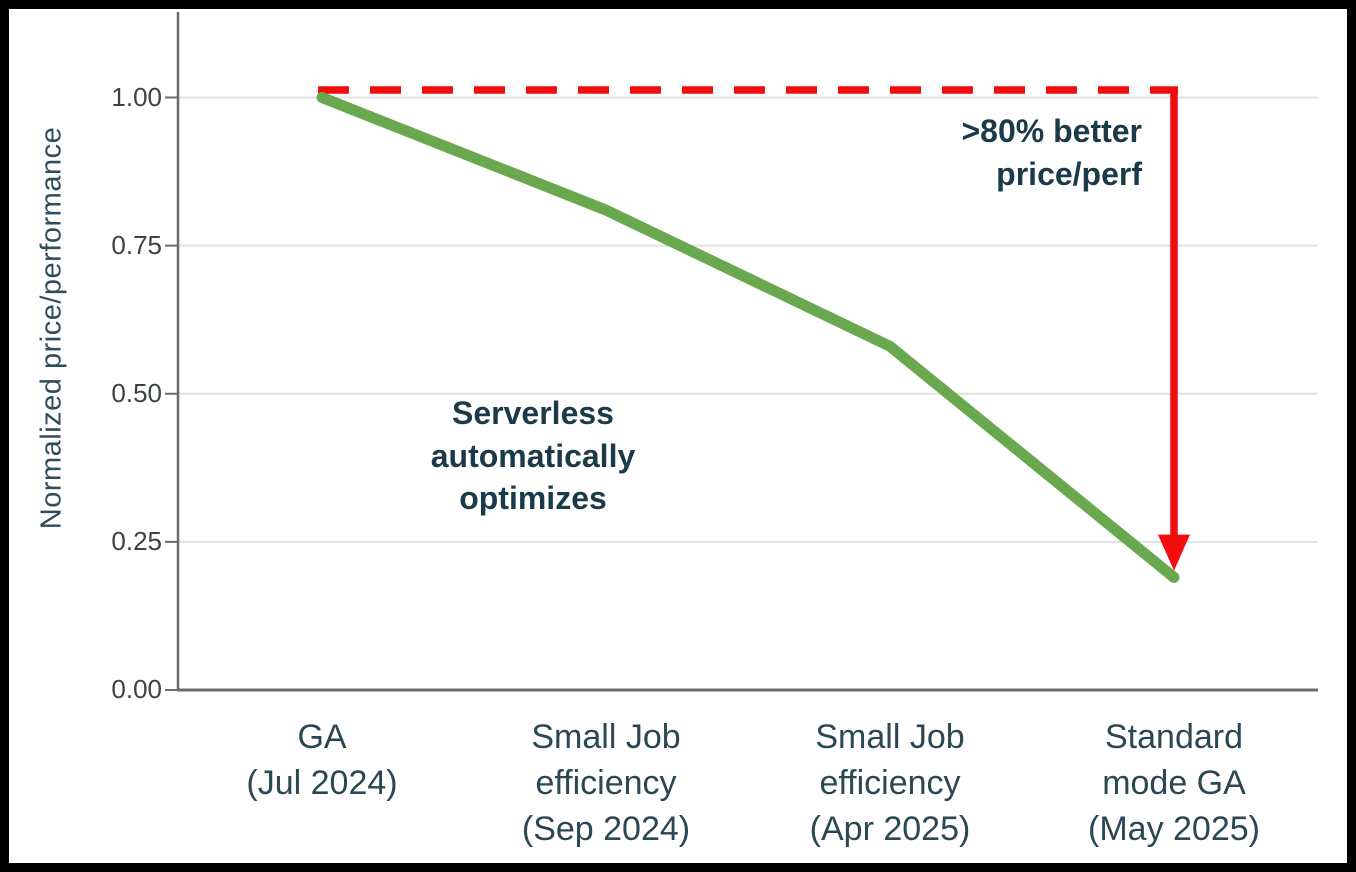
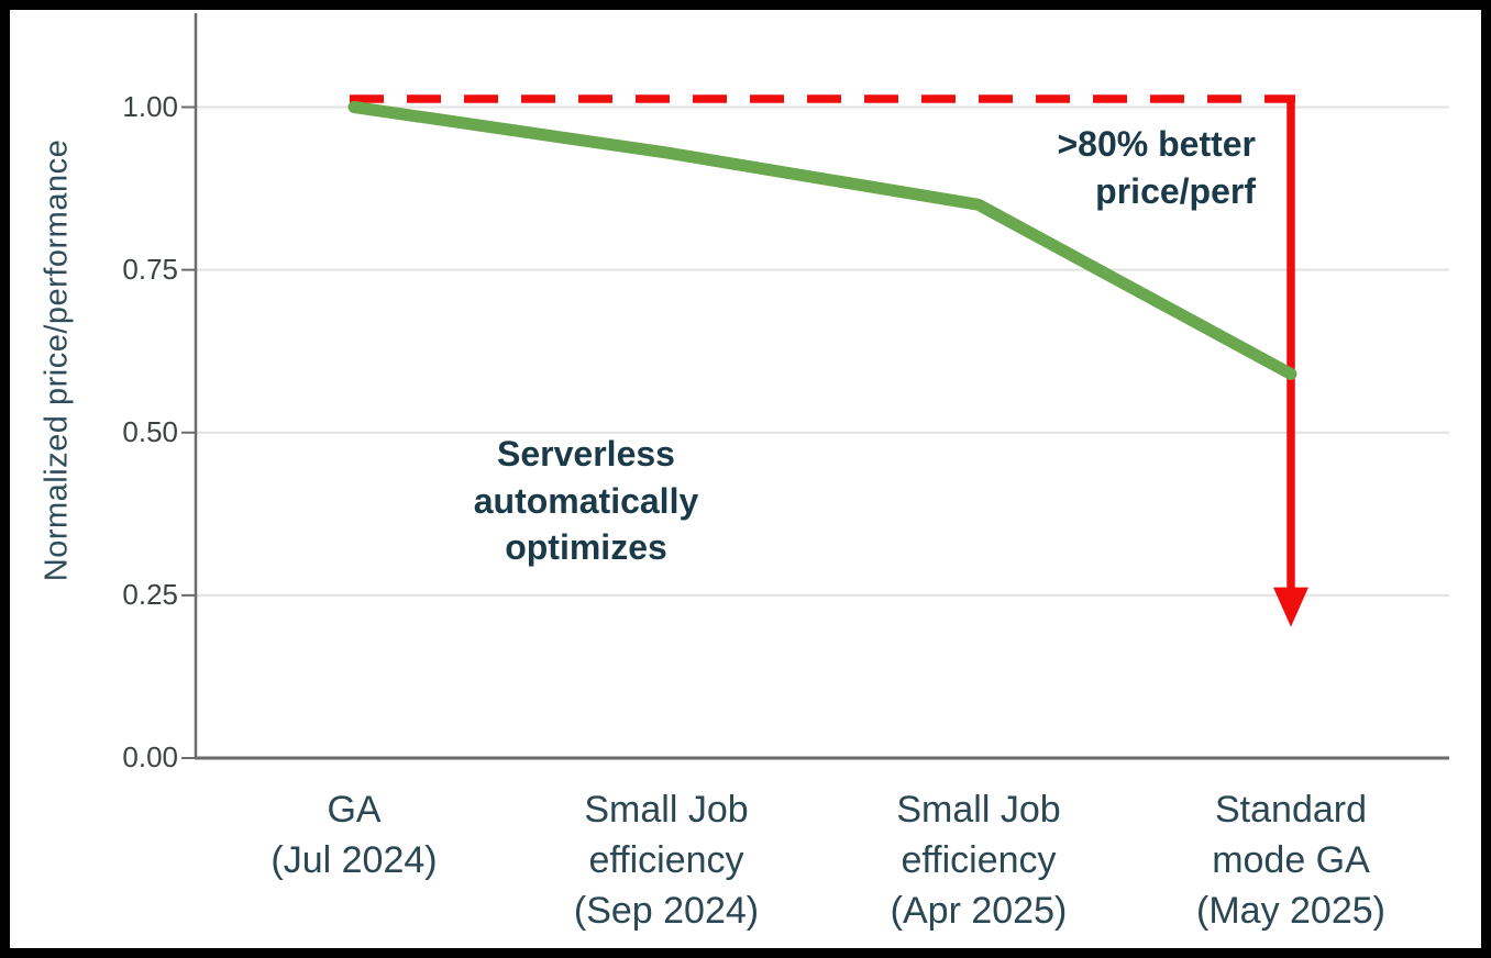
Small Job efficiency (Sep 2024): 0.81 -> 0.93
Small Job efficiency (Apr 2025): 0.58 -> 0.85
Standard mode GA (May 2025): 0.19 -> 0.59
